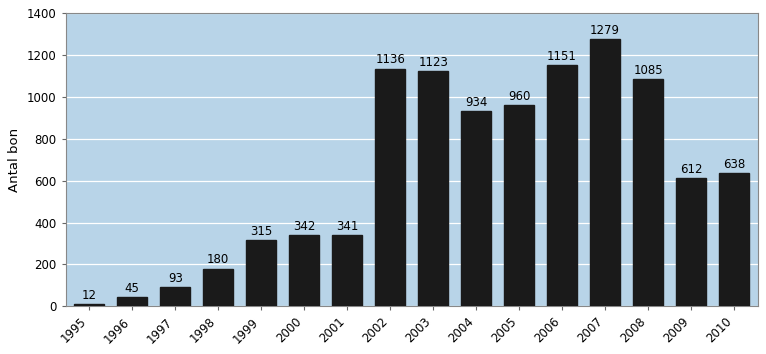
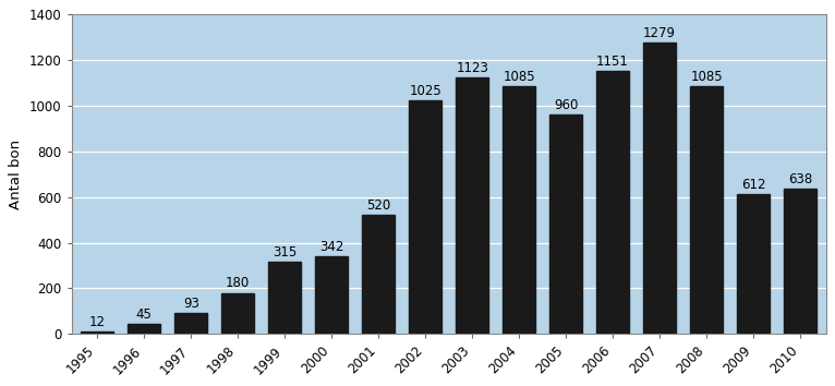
2001: 341 -> 520
2002: 1136 -> 1025
2004: 934 -> 1085
